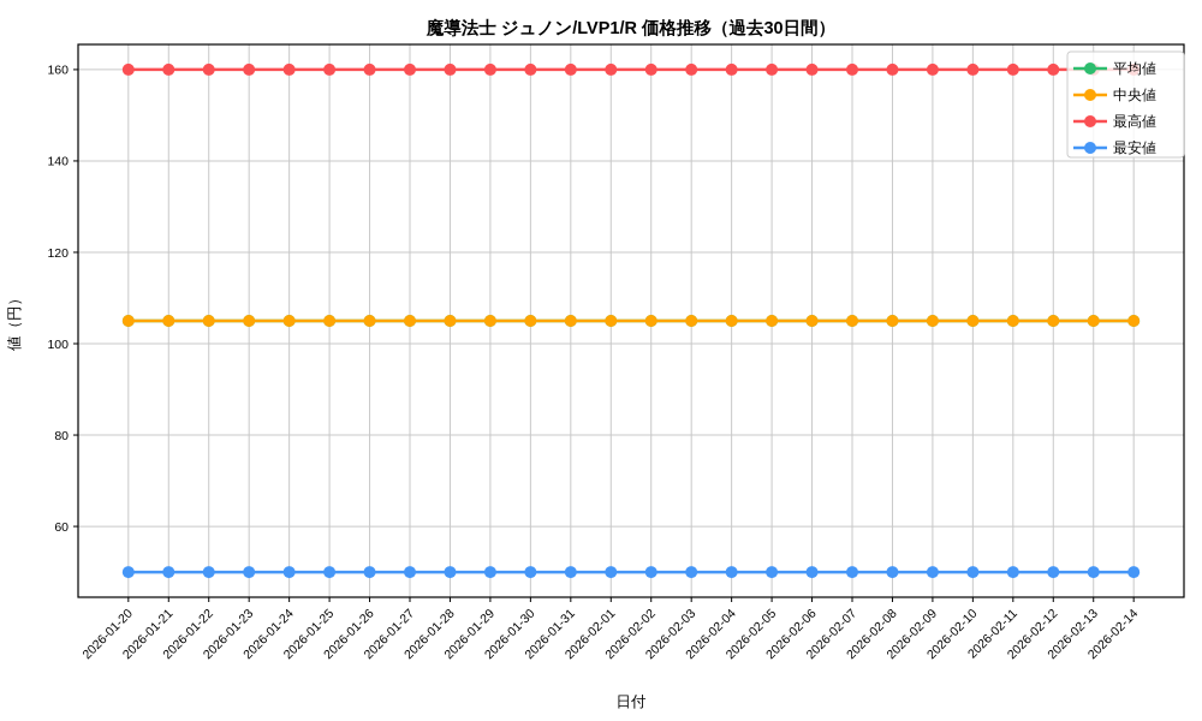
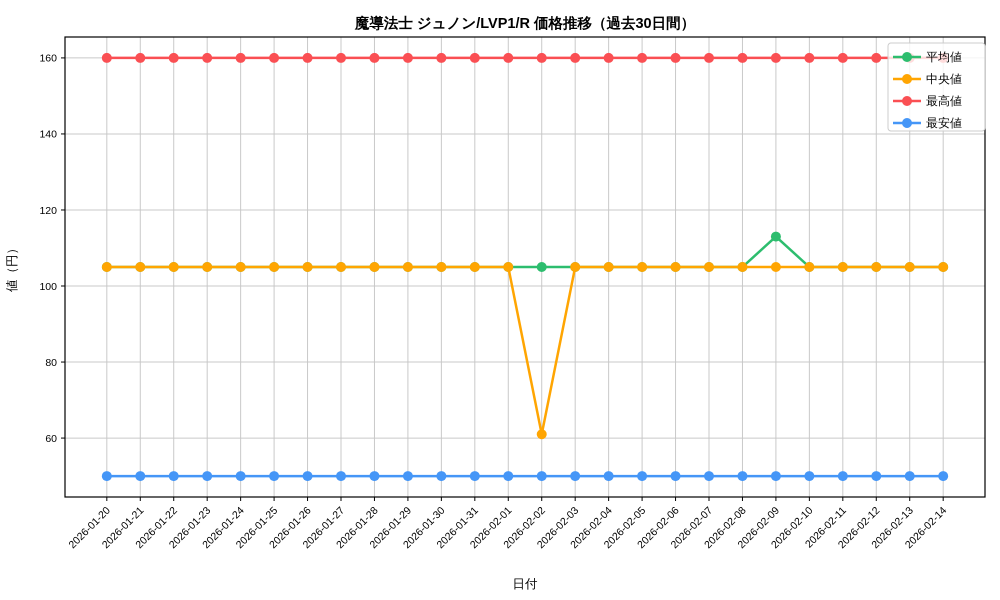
中央値/2026-02-02: 105 -> 61
平均値/2026-02-09: 105 -> 113
